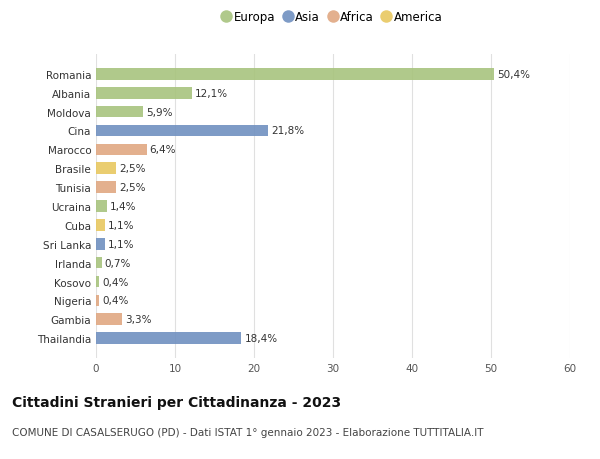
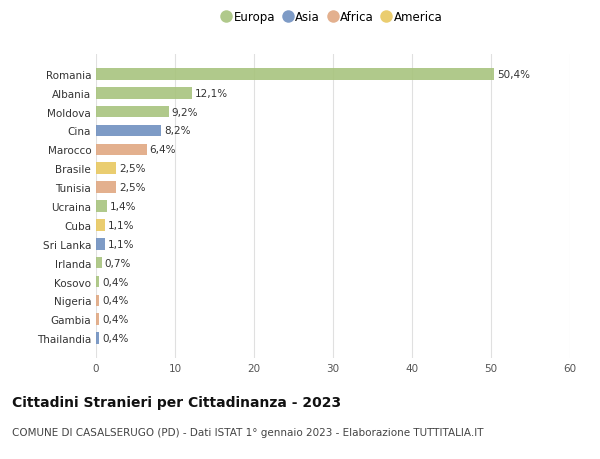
Moldova: 5,9% -> 9,2%
Cina: 21,8% -> 8,2%
Gambia: 3,3% -> 0,4%
Thailandia: 18,4% -> 0,4%
